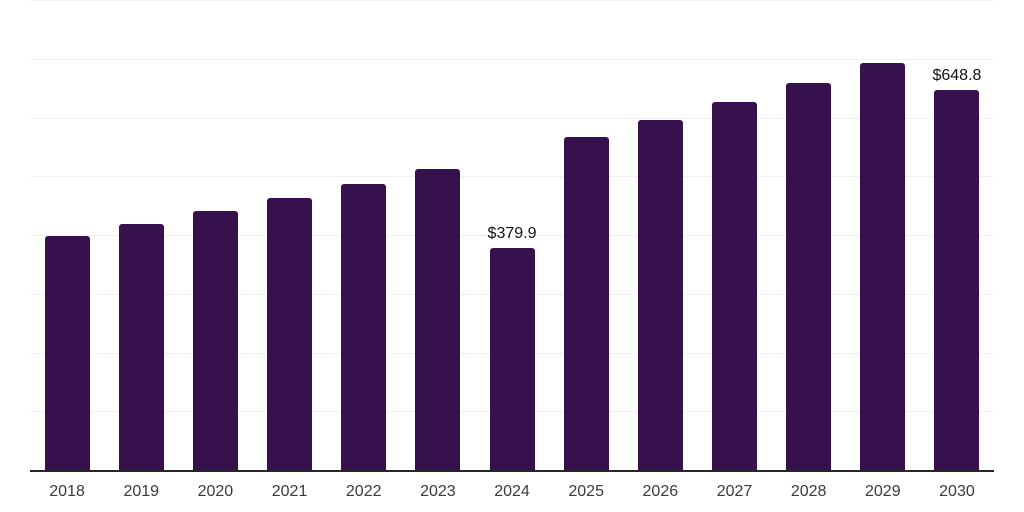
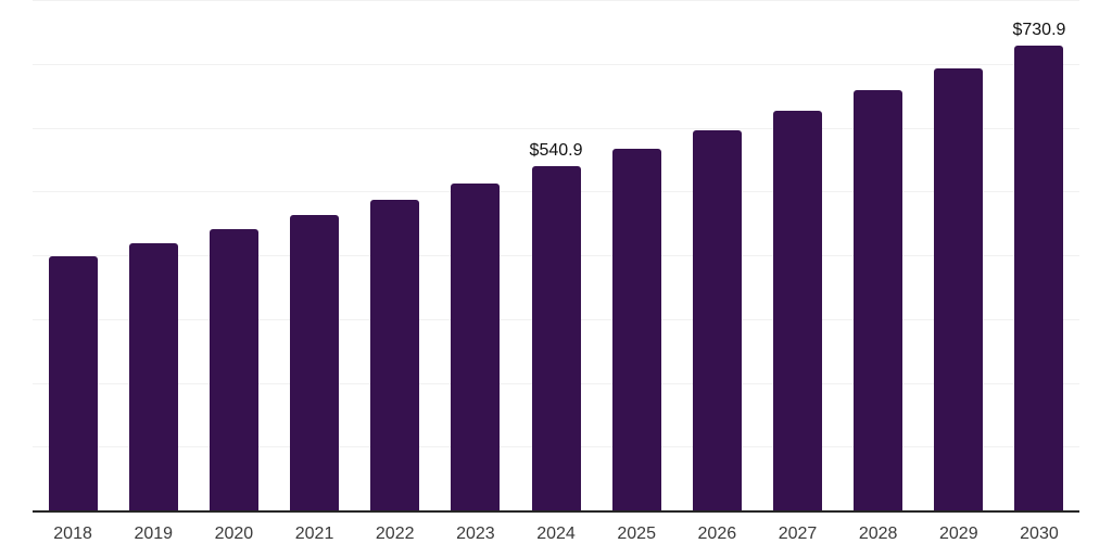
2024: $379.9 -> $540.9
2030: $648.8 -> $730.9
